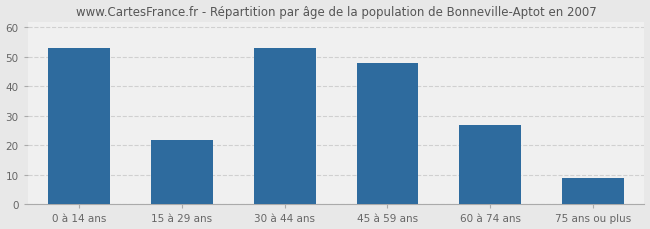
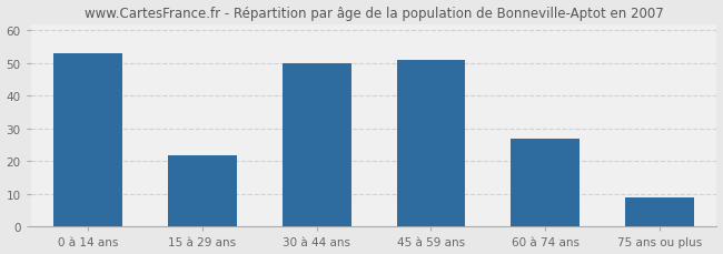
30 à 44 ans: 53 -> 50
45 à 59 ans: 48 -> 51
